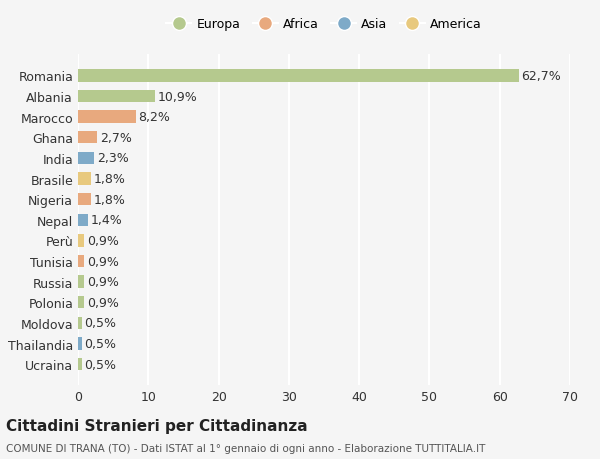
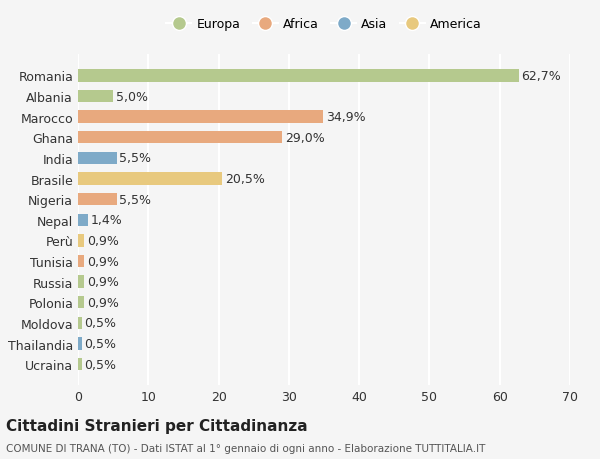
Albania: 10,9% -> 5,0%
Marocco: 8,2% -> 34,9%
Ghana: 2,7% -> 29,0%
India: 2,3% -> 5,5%
Brasile: 1,8% -> 20,5%
Nigeria: 1,8% -> 5,5%
